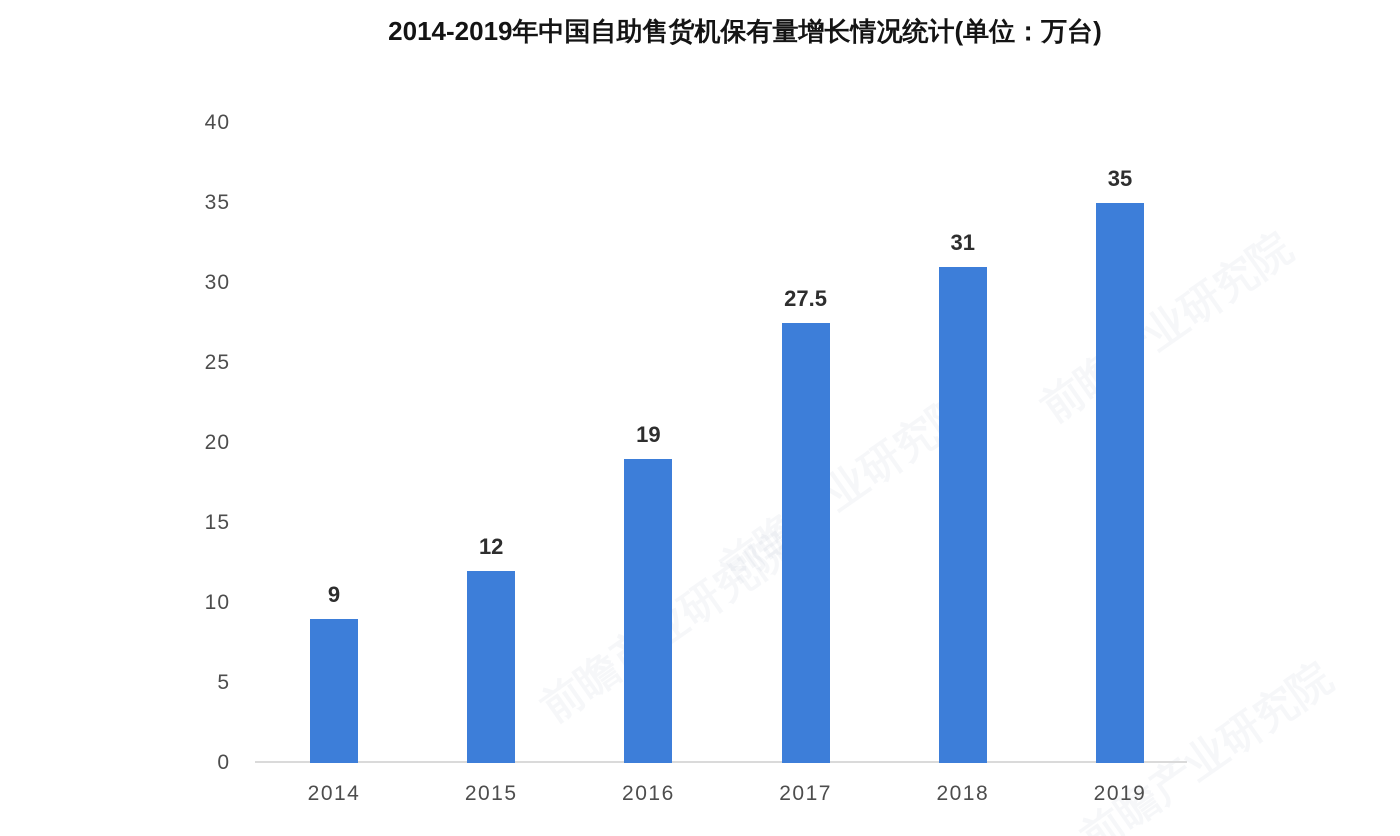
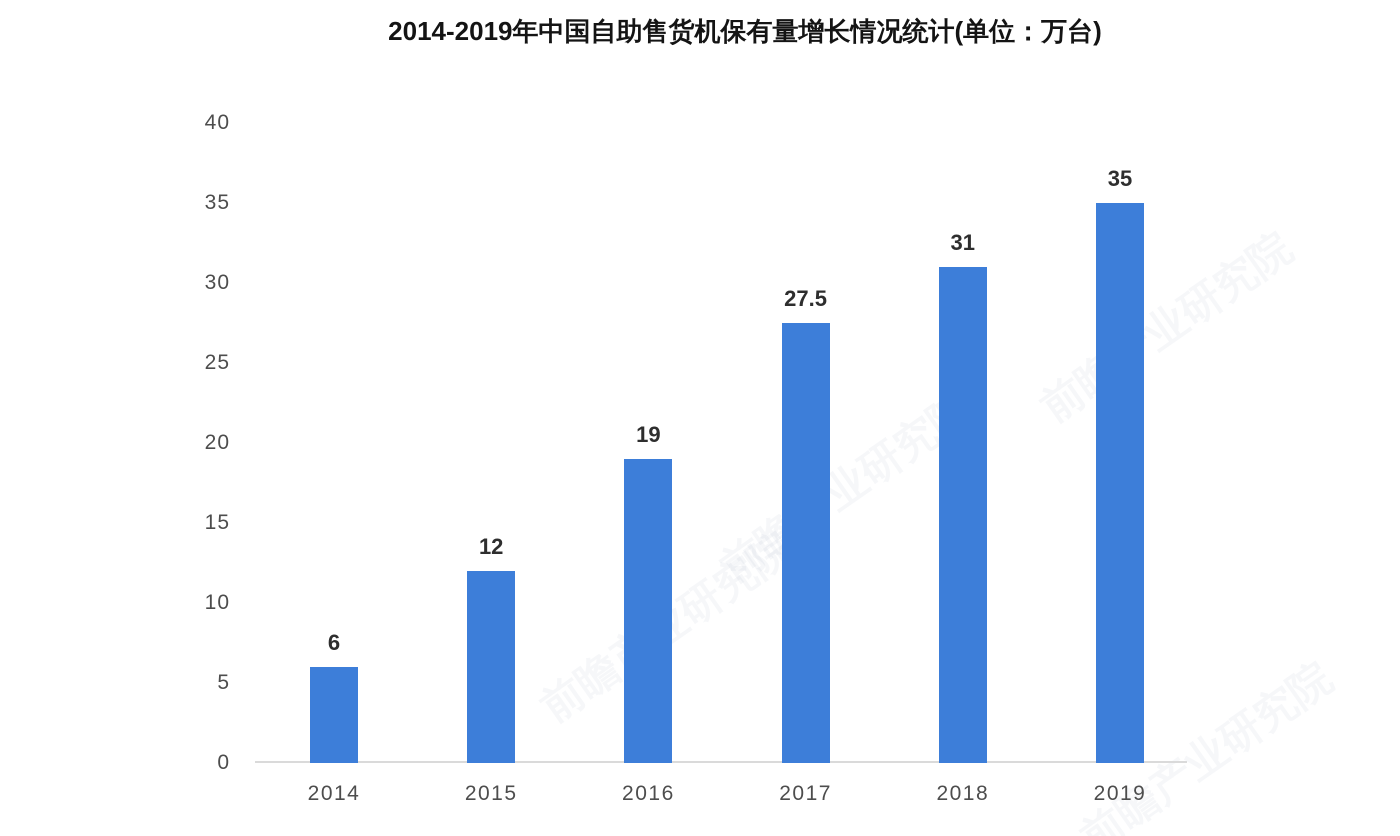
2014: 9 -> 6
